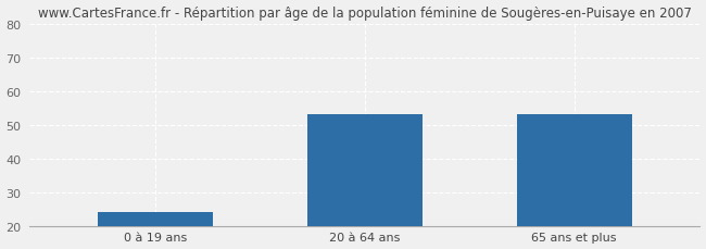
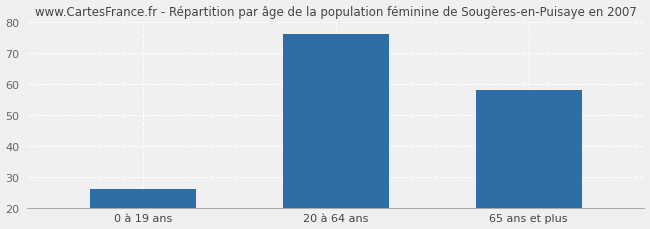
0 à 19 ans: 24 -> 26
20 à 64 ans: 53 -> 76
65 ans et plus: 53 -> 58
